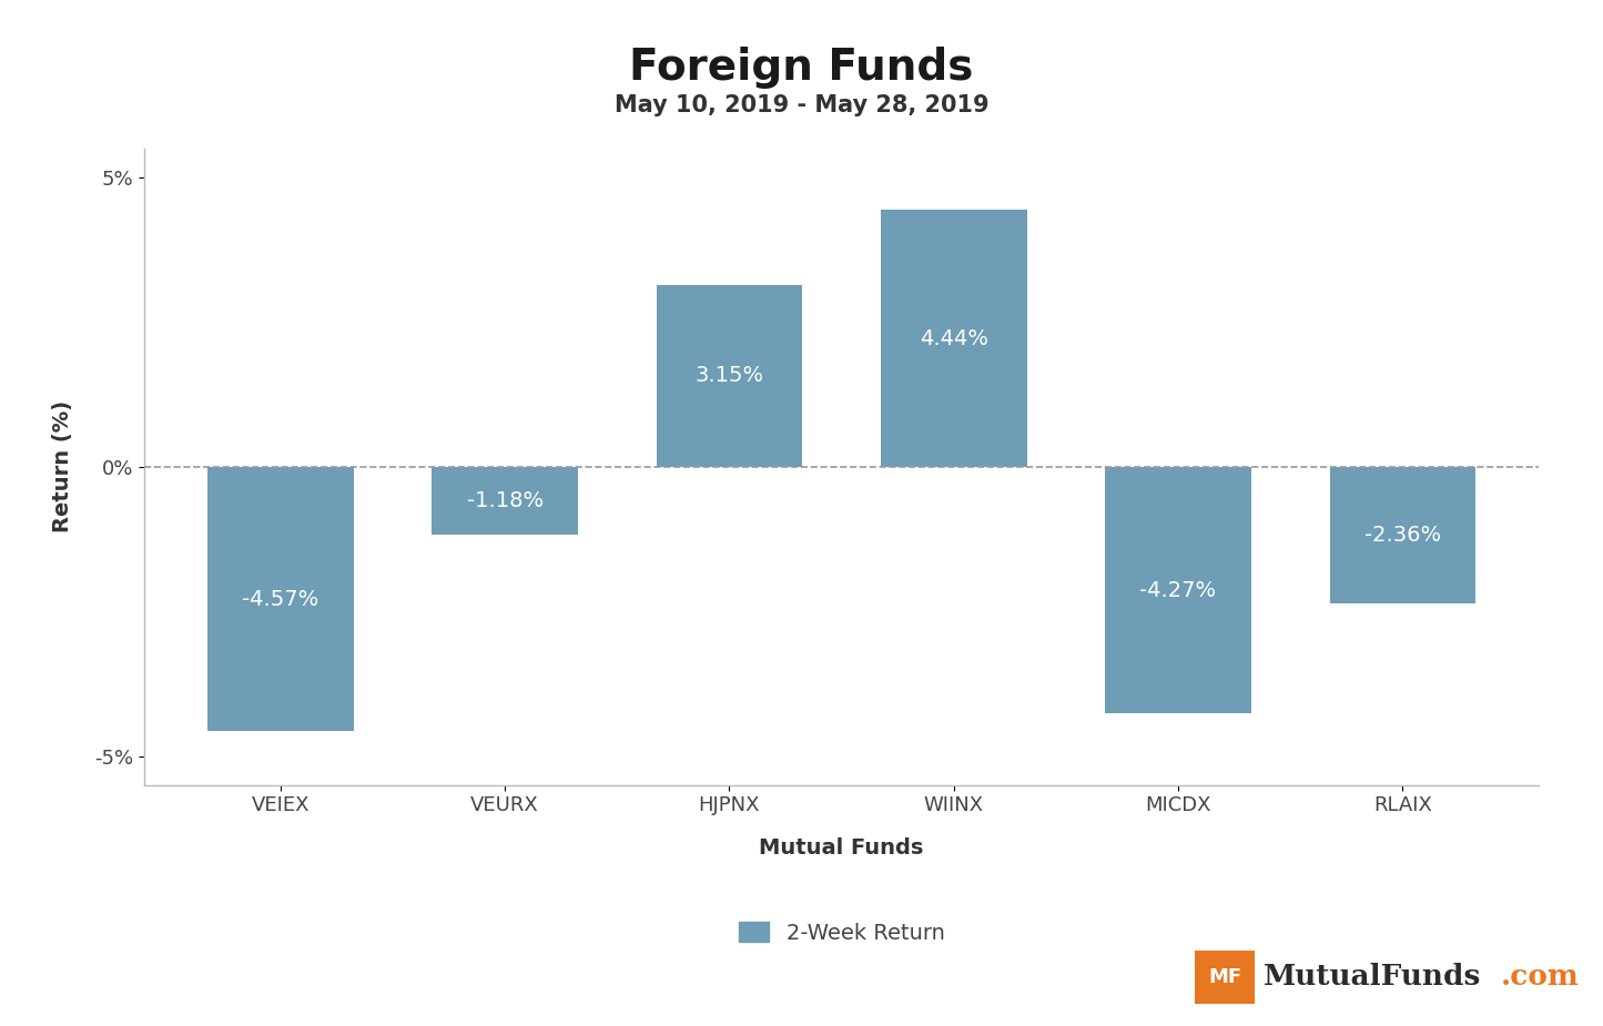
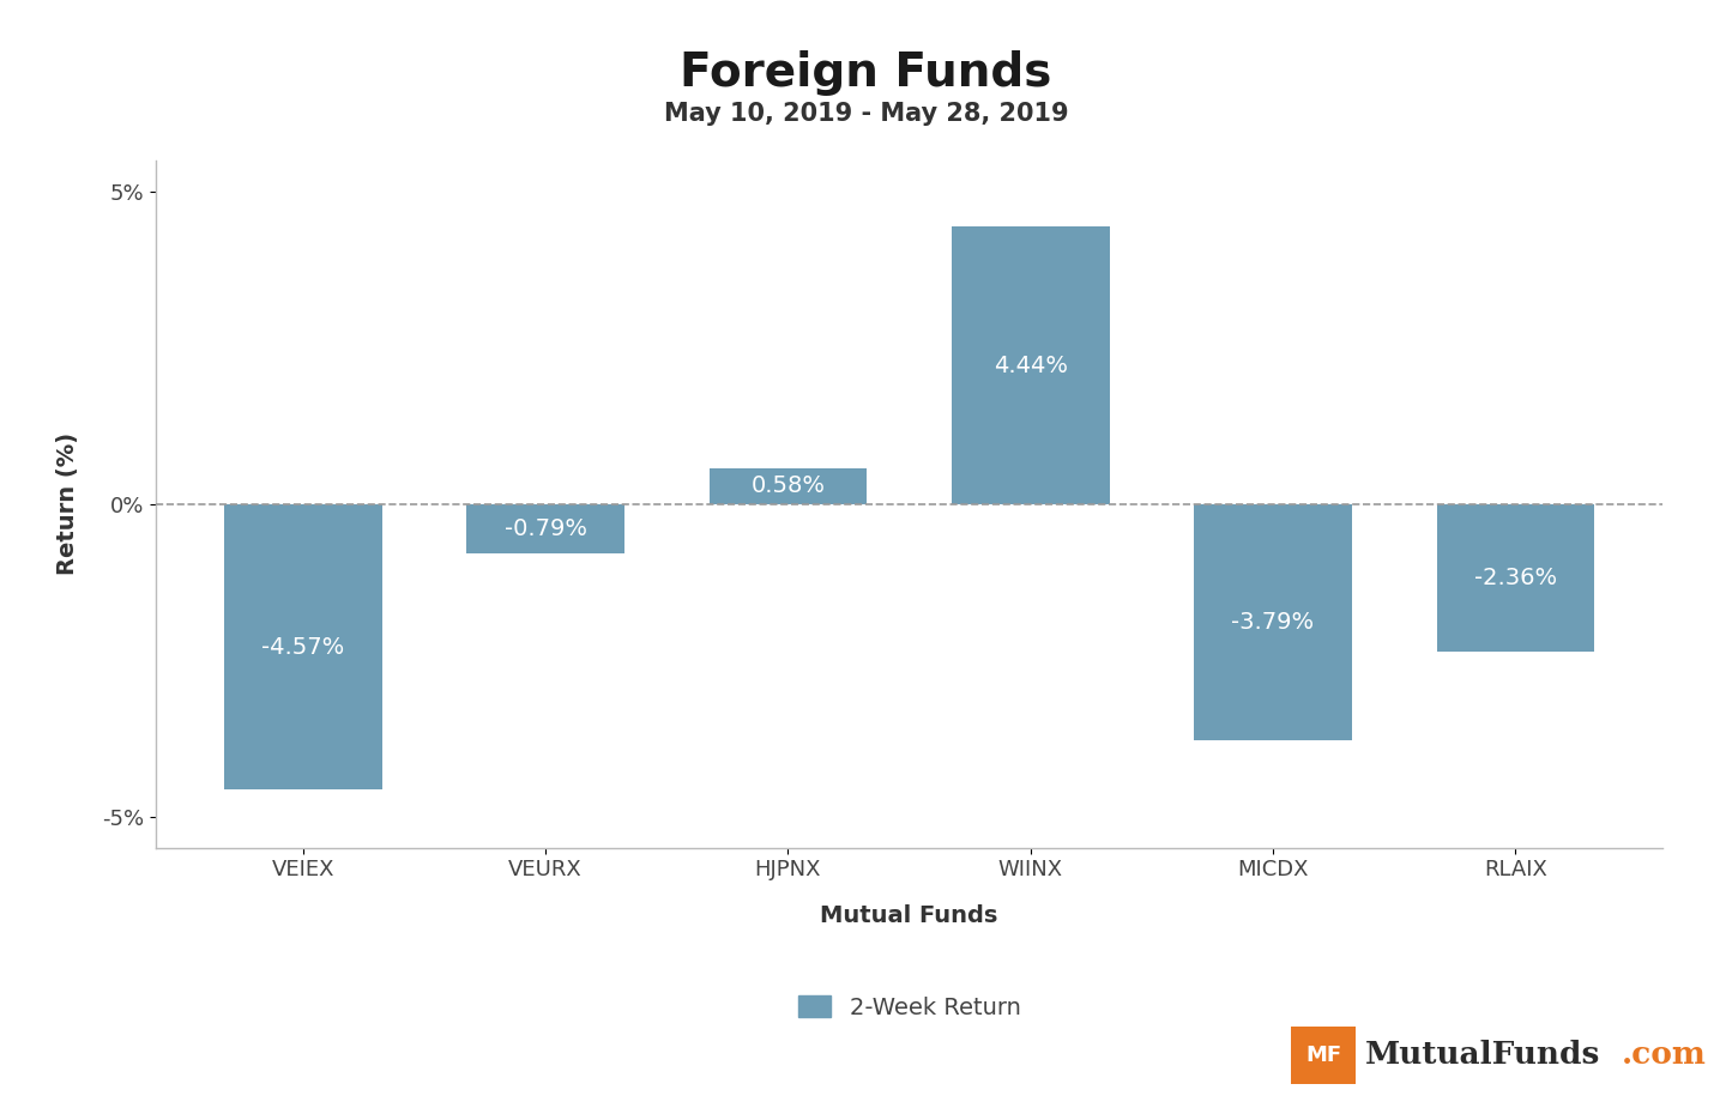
VEURX: -1.18% -> -0.79%
HJPNX: 3.15% -> 0.58%
MICDX: -4.27% -> -3.79%
